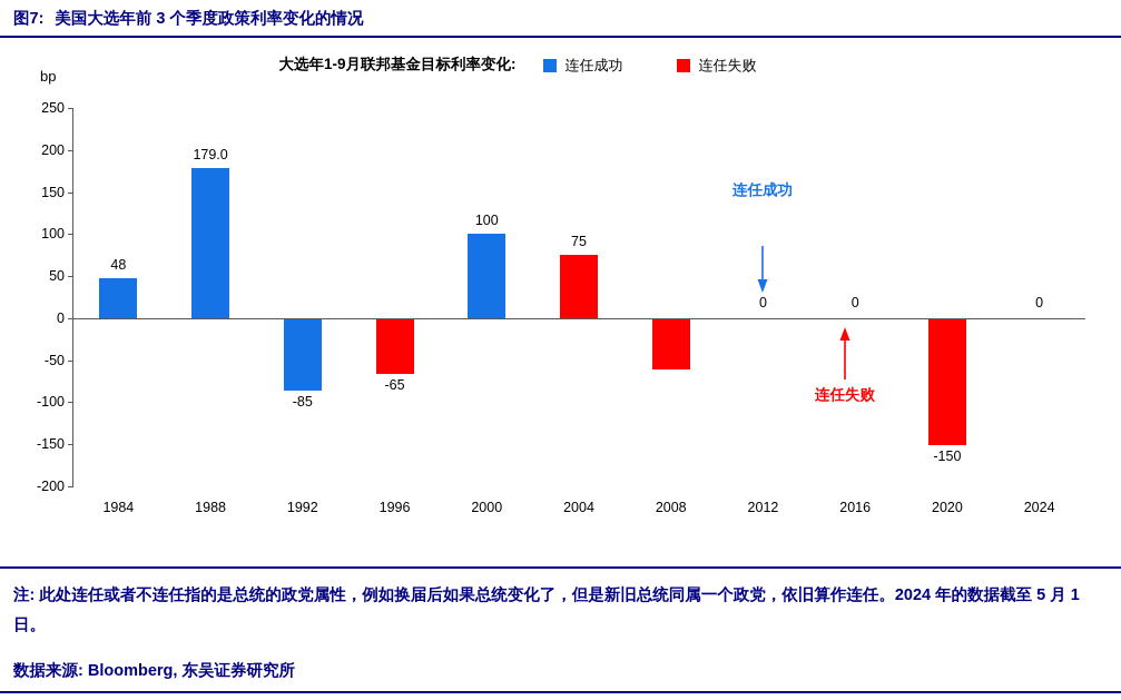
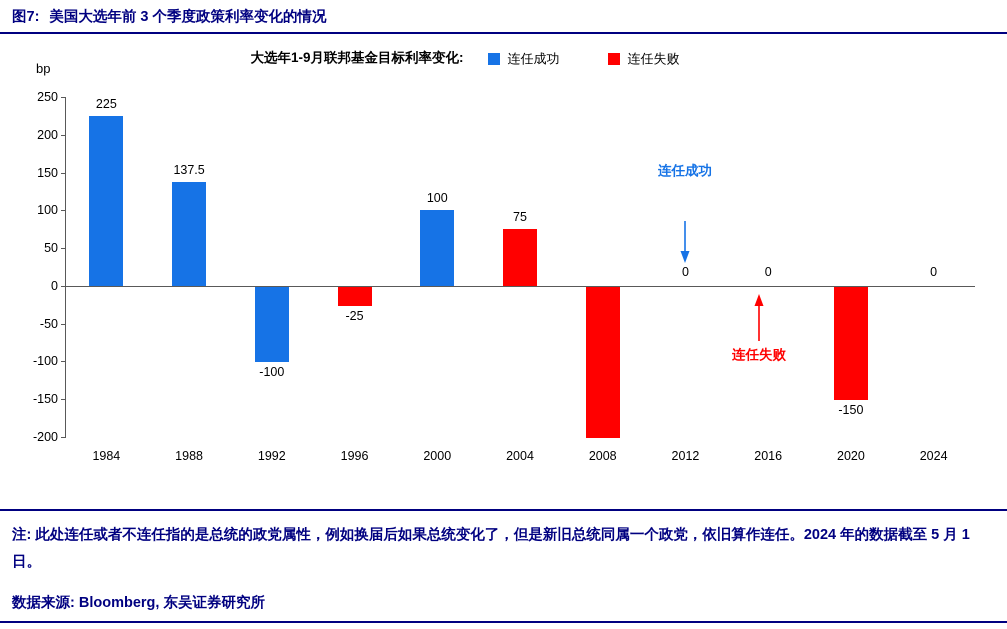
1984: 48 -> 225
1988: 179.0 -> 137.5
1992: -85 -> -100
1996: -65 -> -25
2008: -60 -> -200
